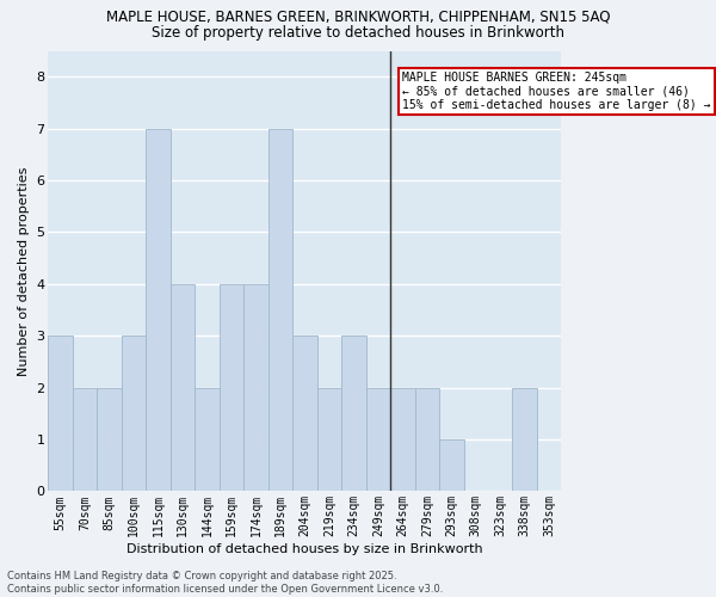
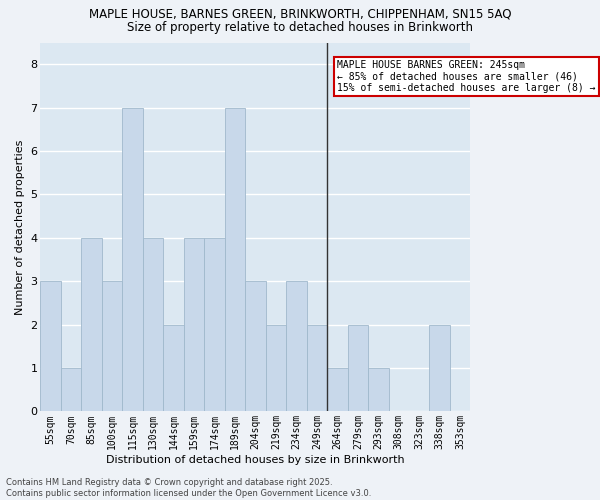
70sqm: 2 -> 1
85sqm: 2 -> 4
264sqm: 2 -> 1
